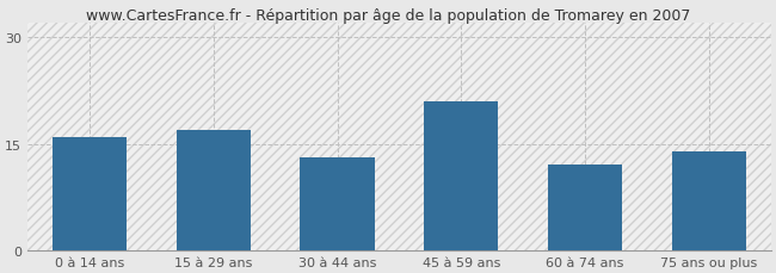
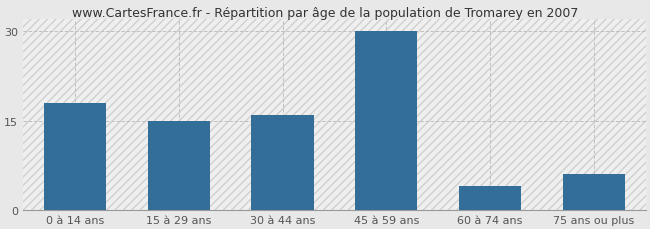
0 à 14 ans: 16 -> 18
15 à 29 ans: 17 -> 15
30 à 44 ans: 13 -> 16
45 à 59 ans: 21 -> 30
60 à 74 ans: 12 -> 4
75 ans ou plus: 14 -> 6
